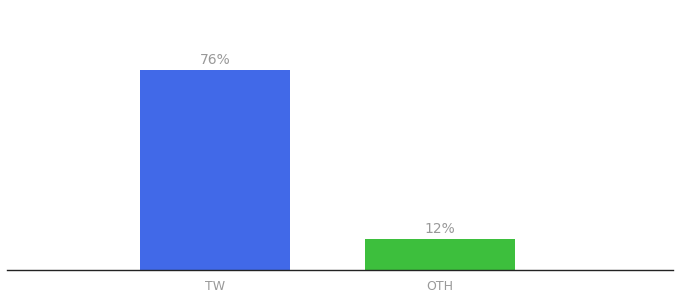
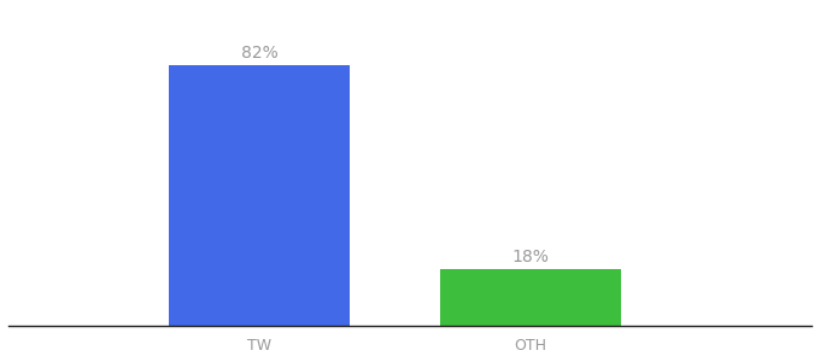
TW: 76% -> 82%
OTH: 12% -> 18%
